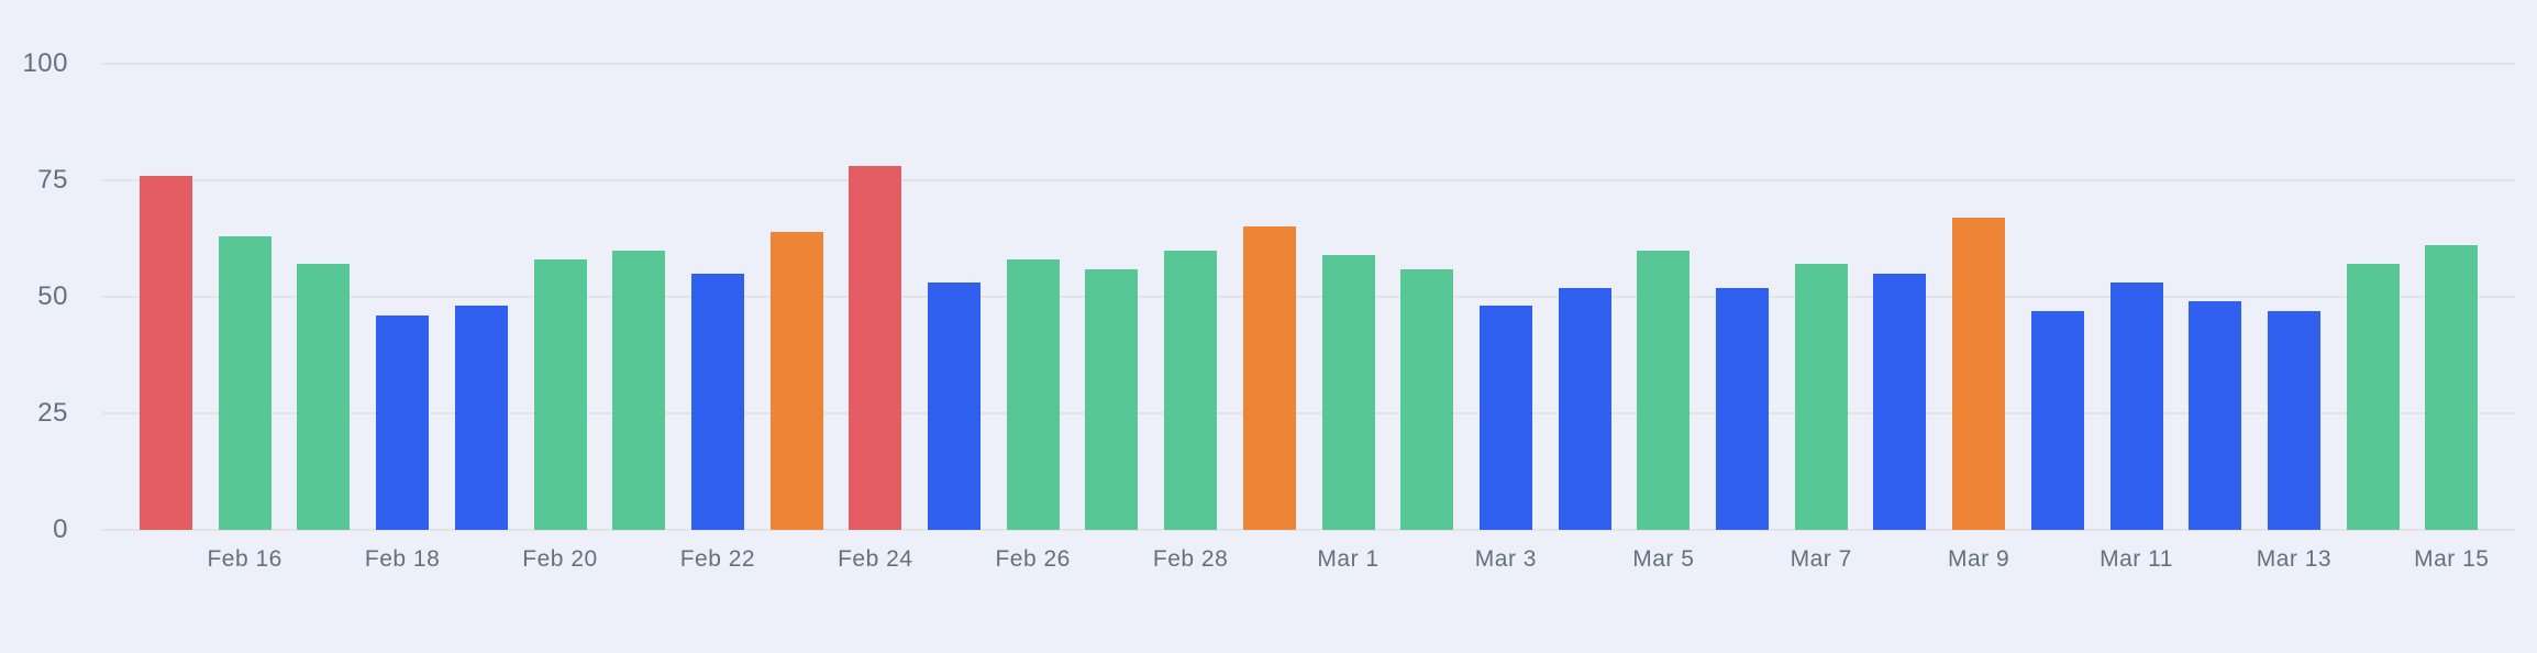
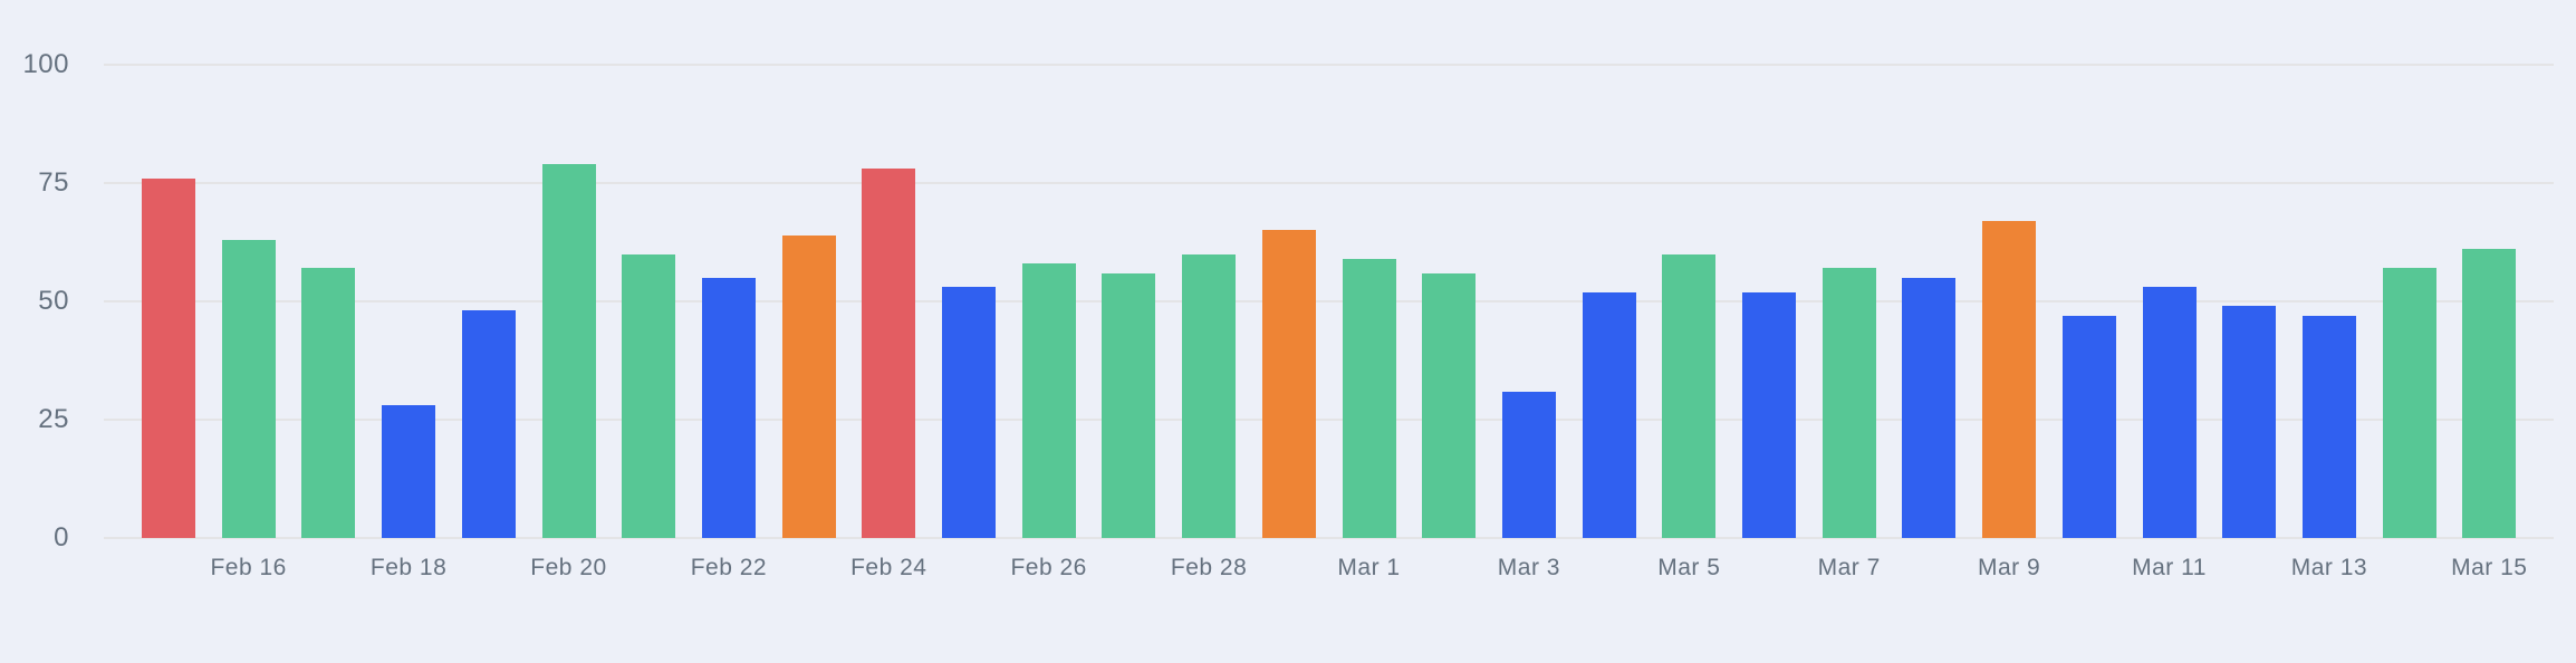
Feb 18: 46 -> 28
Feb 20: 58 -> 79
Mar 3: 48 -> 31
